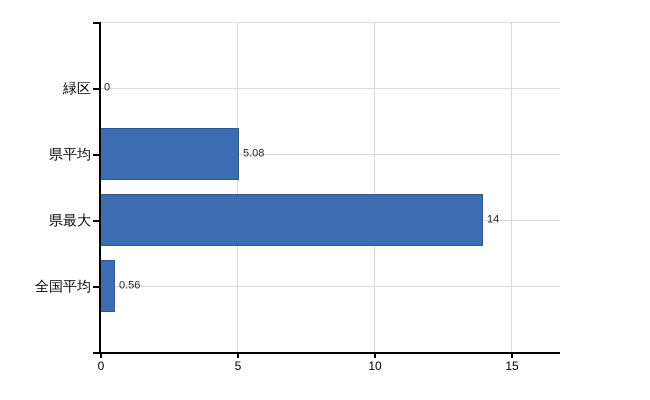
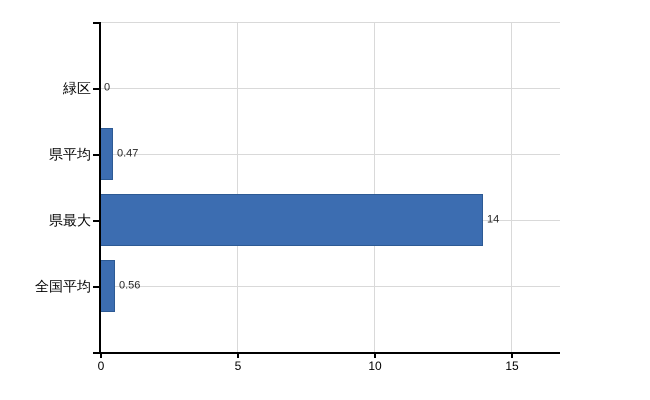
県平均: 5.08 -> 0.47
